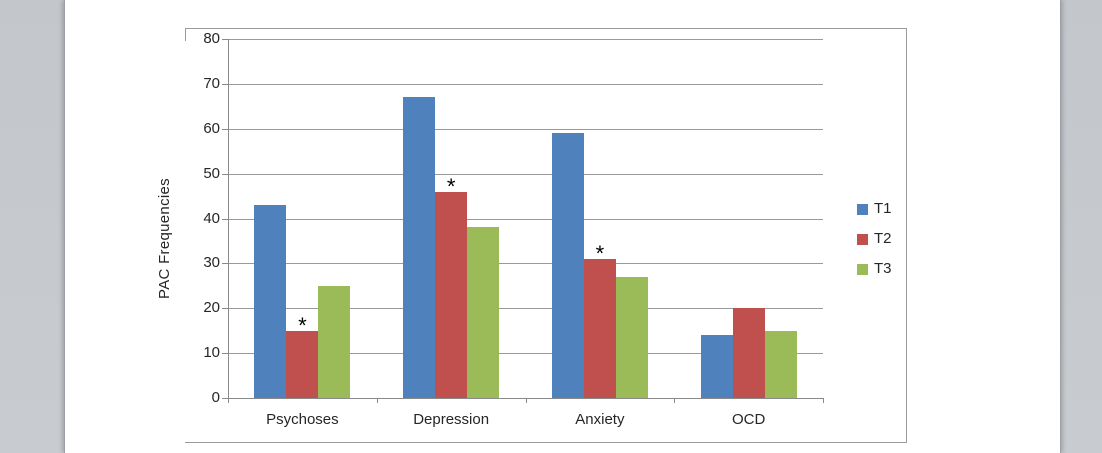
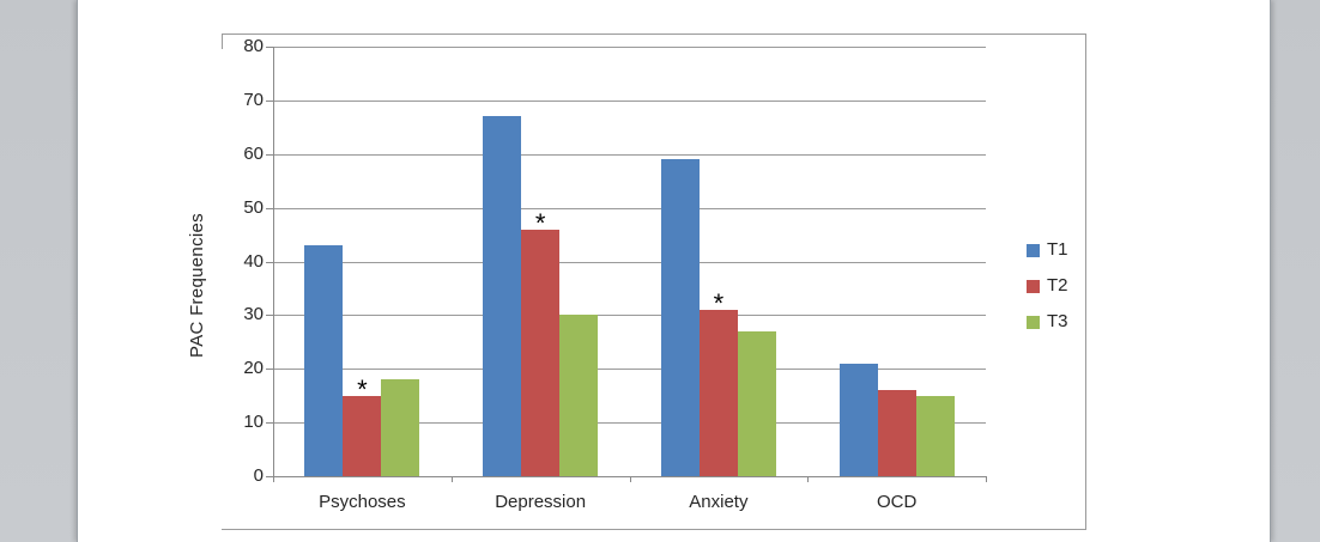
T3/Psychoses: 25 -> 18
T3/Depression: 38 -> 30
T1/OCD: 14 -> 21
T2/OCD: 20 -> 16
